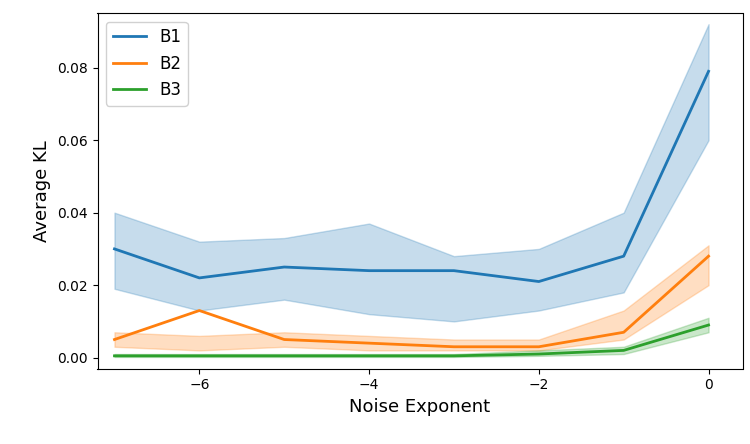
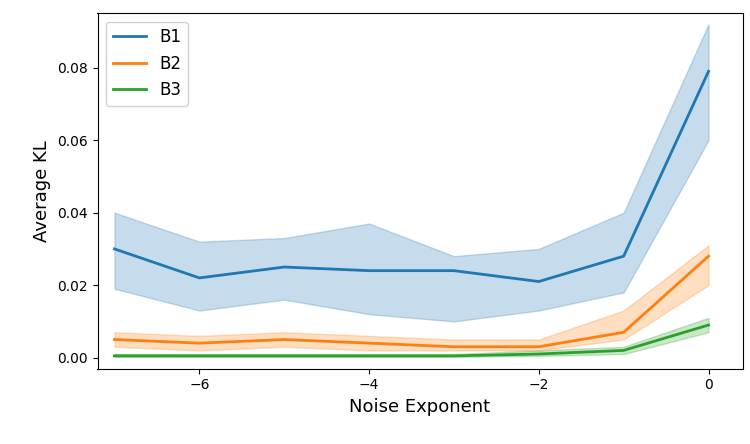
B2/−6: 0.013 -> 0.004
